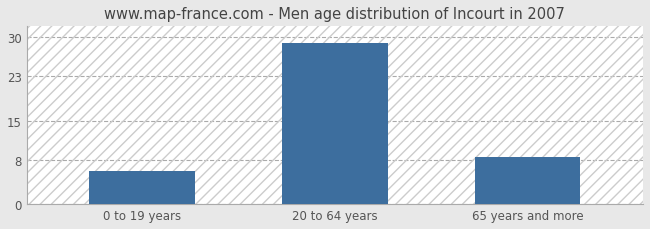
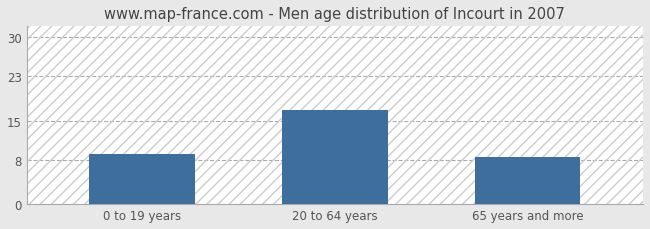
0 to 19 years: 6.0 -> 9.0
20 to 64 years: 29.0 -> 17.0
